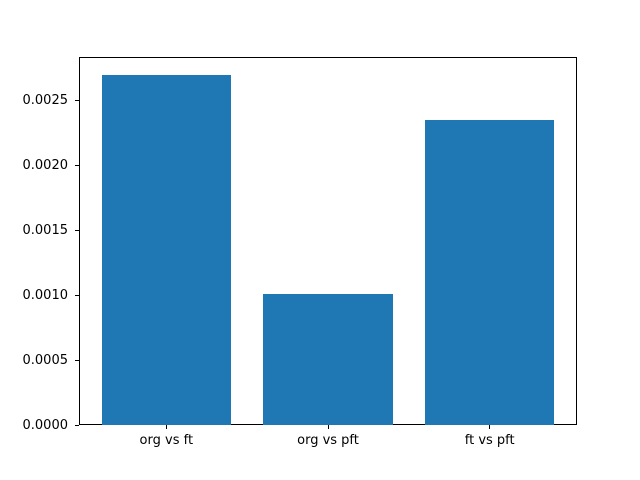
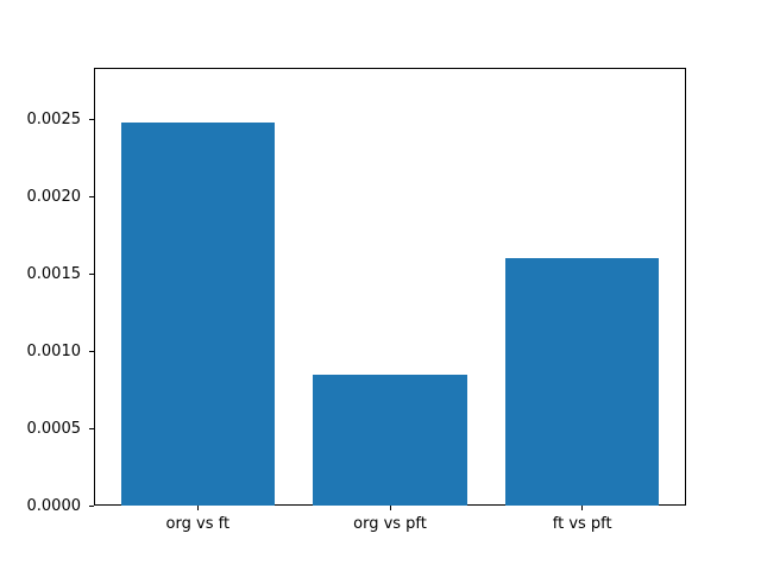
org vs ft: 0.00270 -> 0.00248
org vs pft: 0.00101 -> 0.00085
ft vs pft: 0.00235 -> 0.00160
